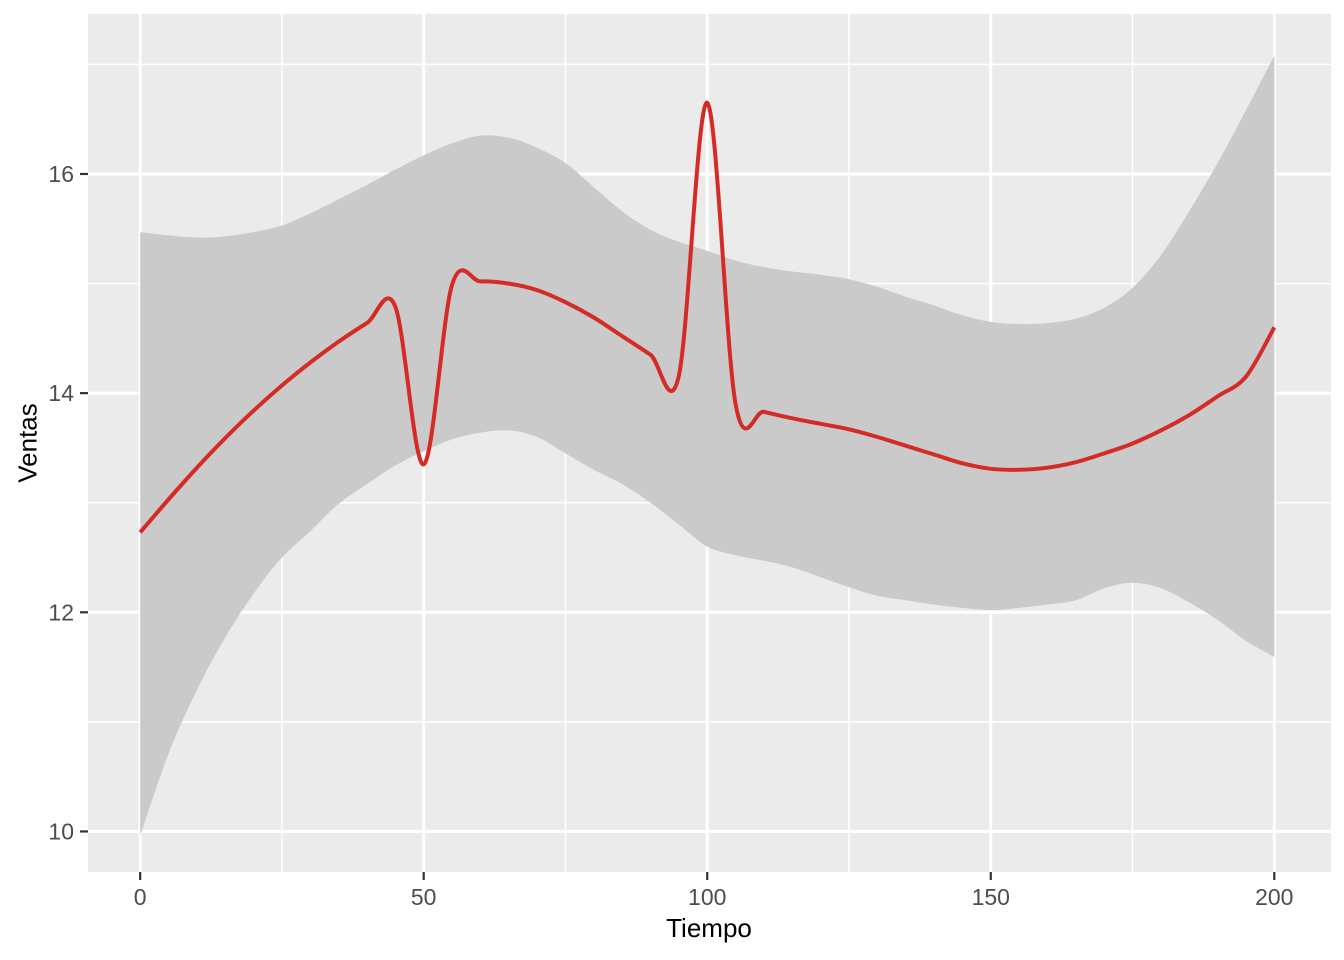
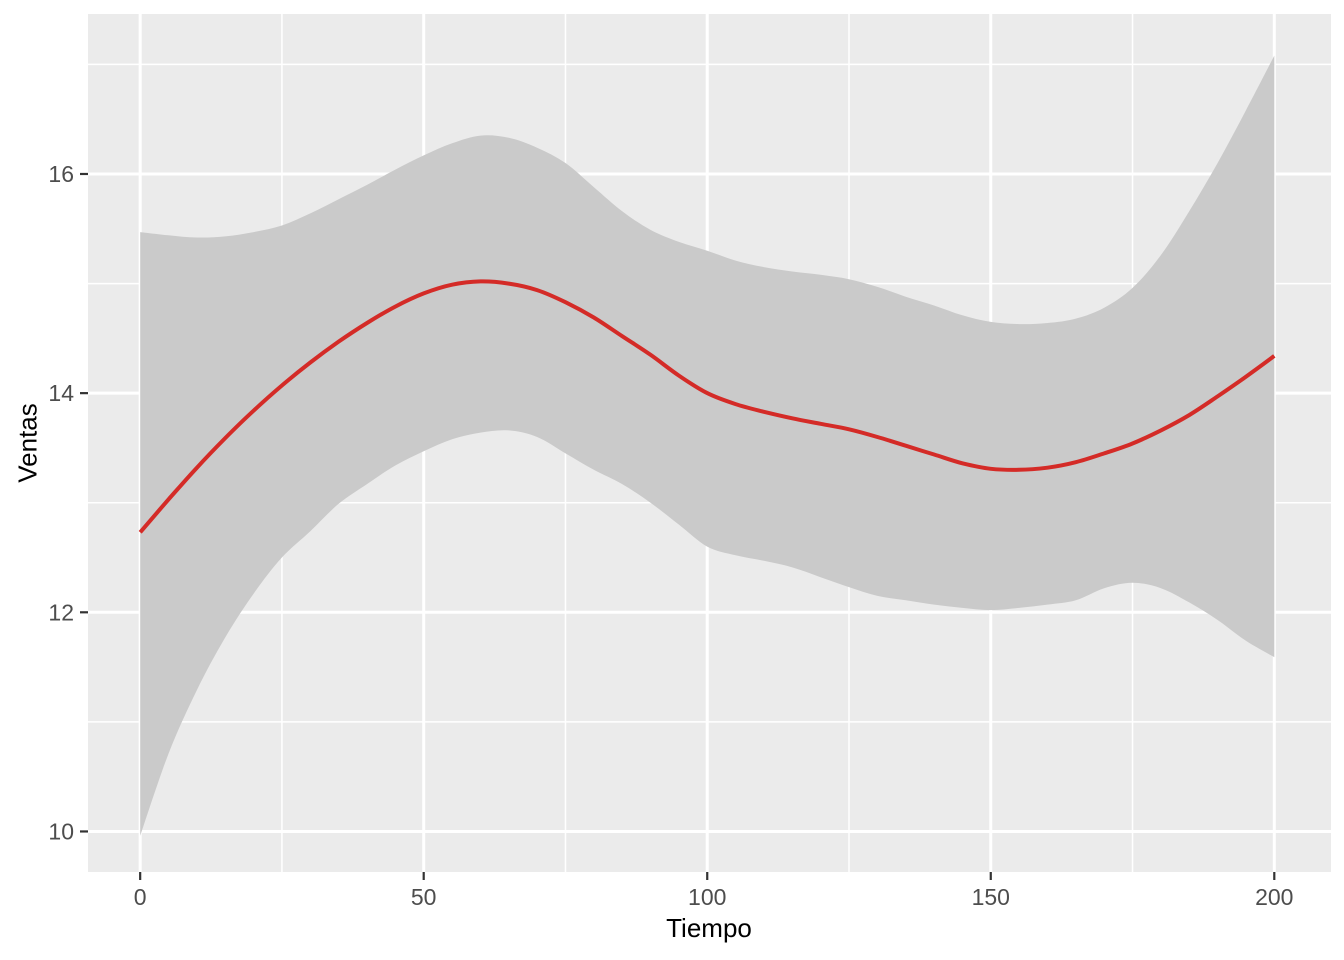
50: 13.35 -> 14.91
100: 16.65 -> 14.00
200: 14.60 -> 14.34
